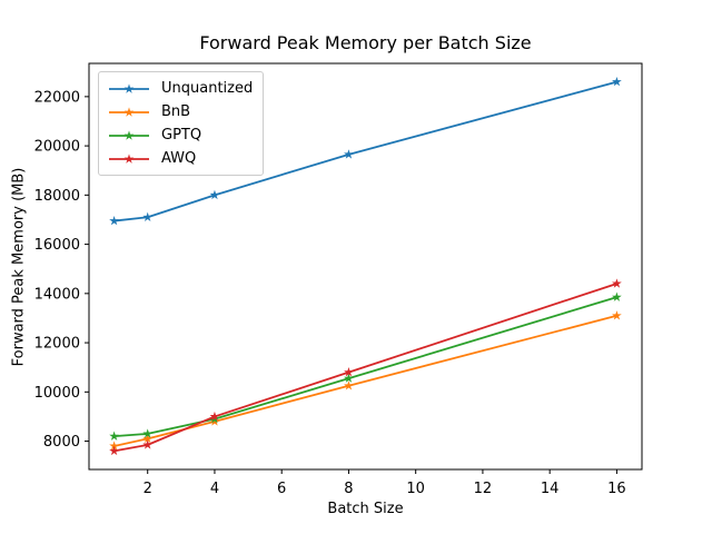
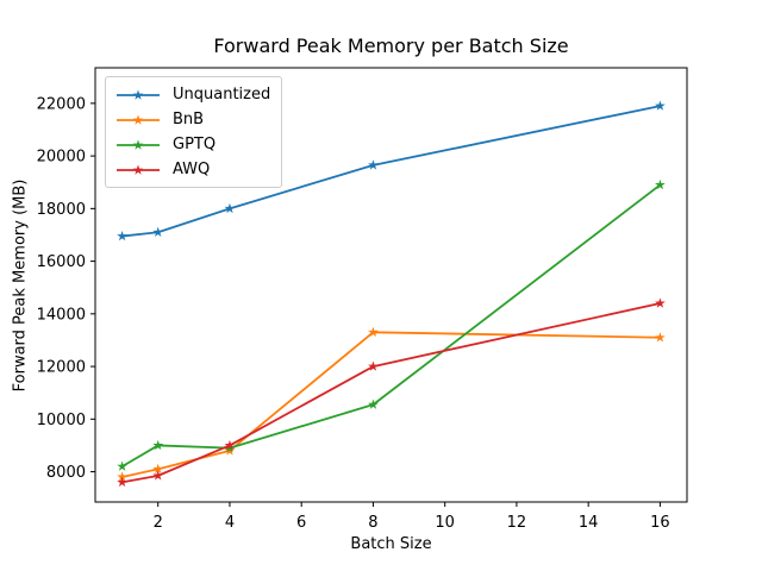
GPTQ/2: 8300 -> 9000
BnB/8: 10200 -> 13300
AWQ/8: 10800 -> 12000
Unquantized/16: 22600 -> 21900
GPTQ/16: 13800 -> 18900
